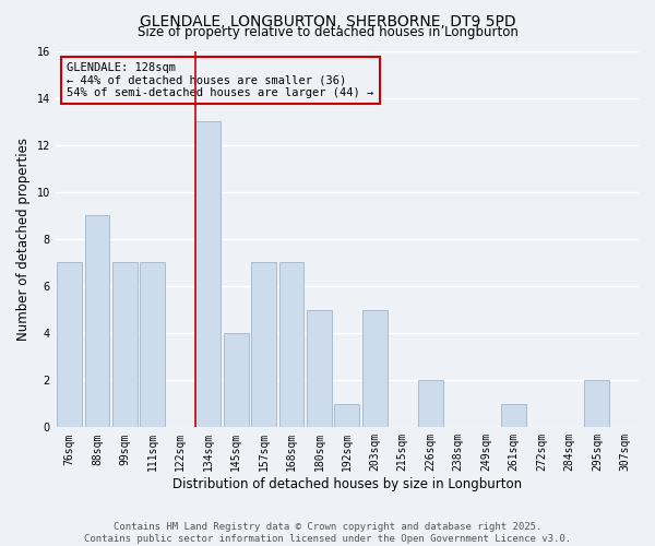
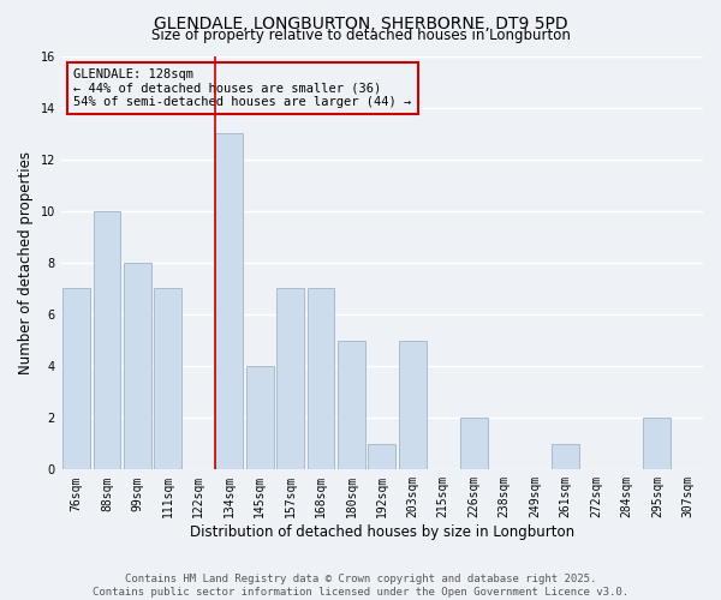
88sqm: 9 -> 10
99sqm: 7 -> 8
